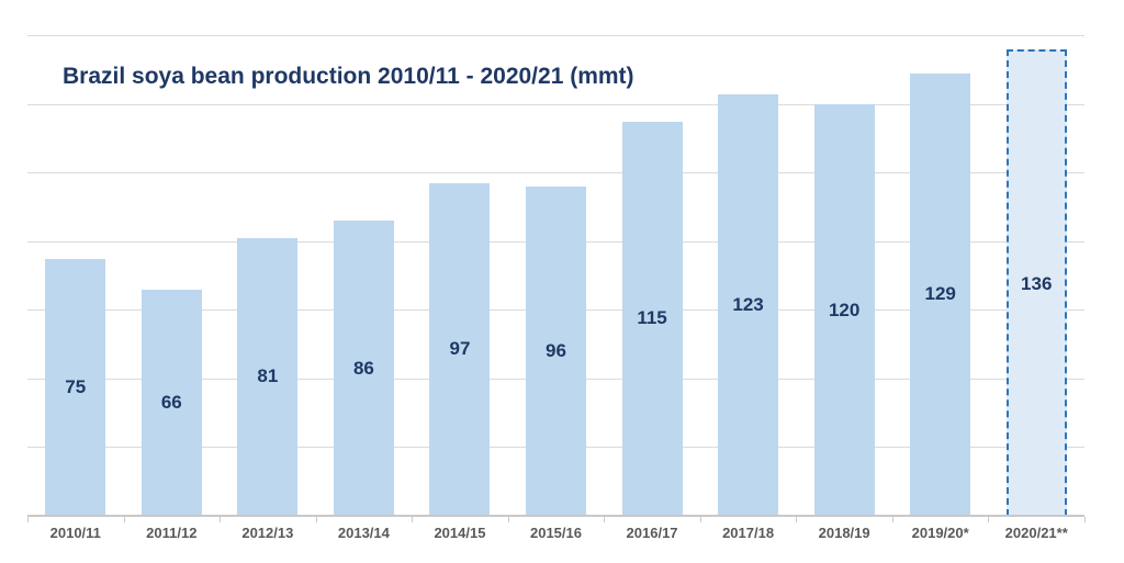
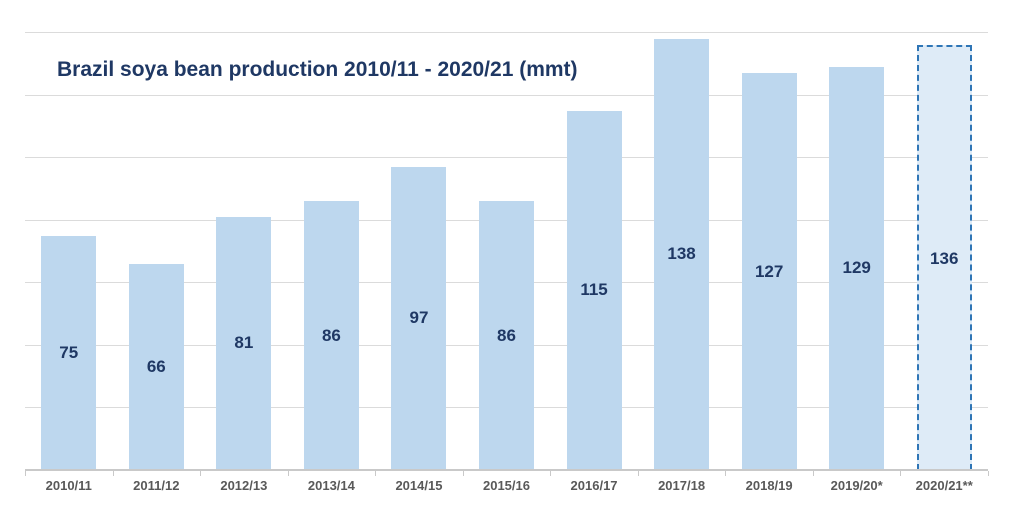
2015/16: 96 -> 86
2017/18: 123 -> 138
2018/19: 120 -> 127
